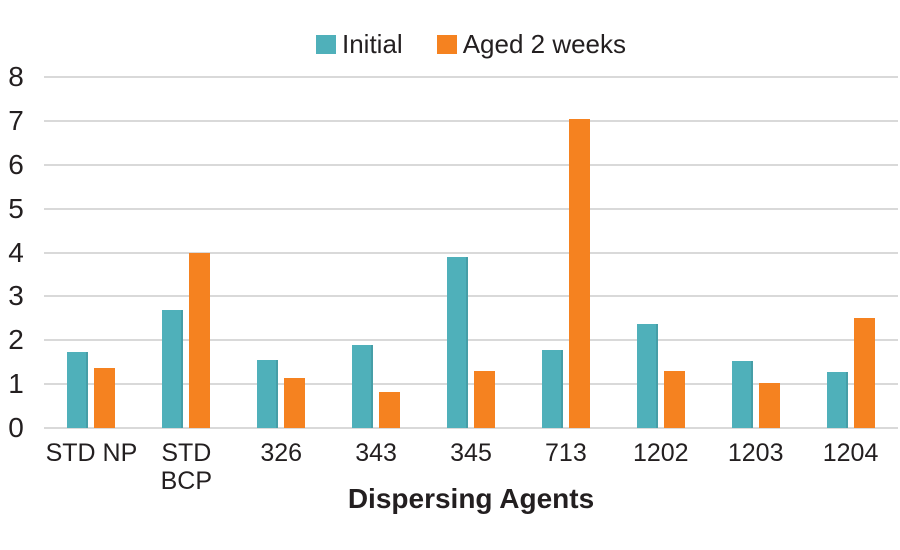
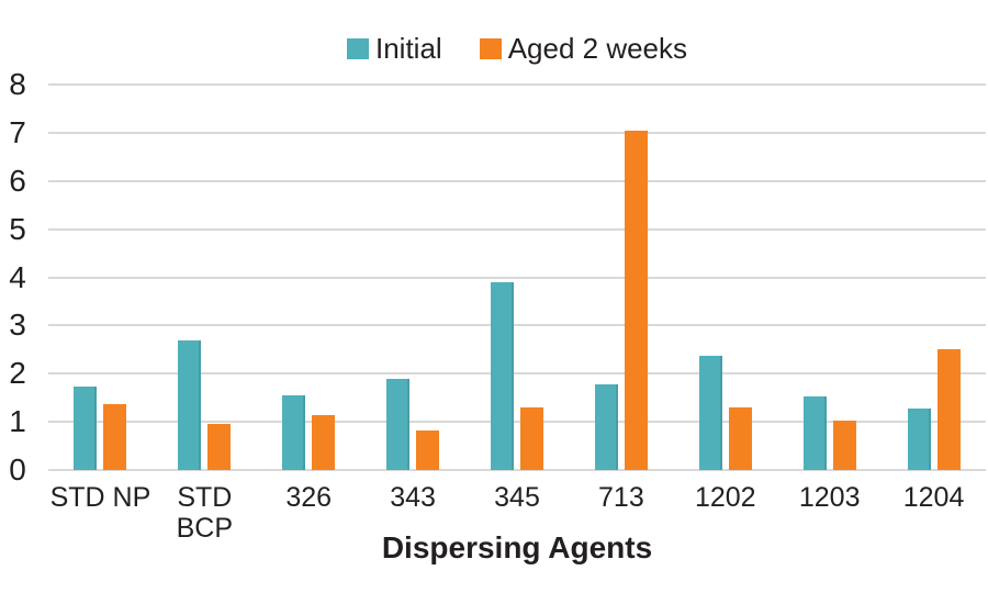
Aged 2 weeks/STD BCP: 4.0 -> 0.9
